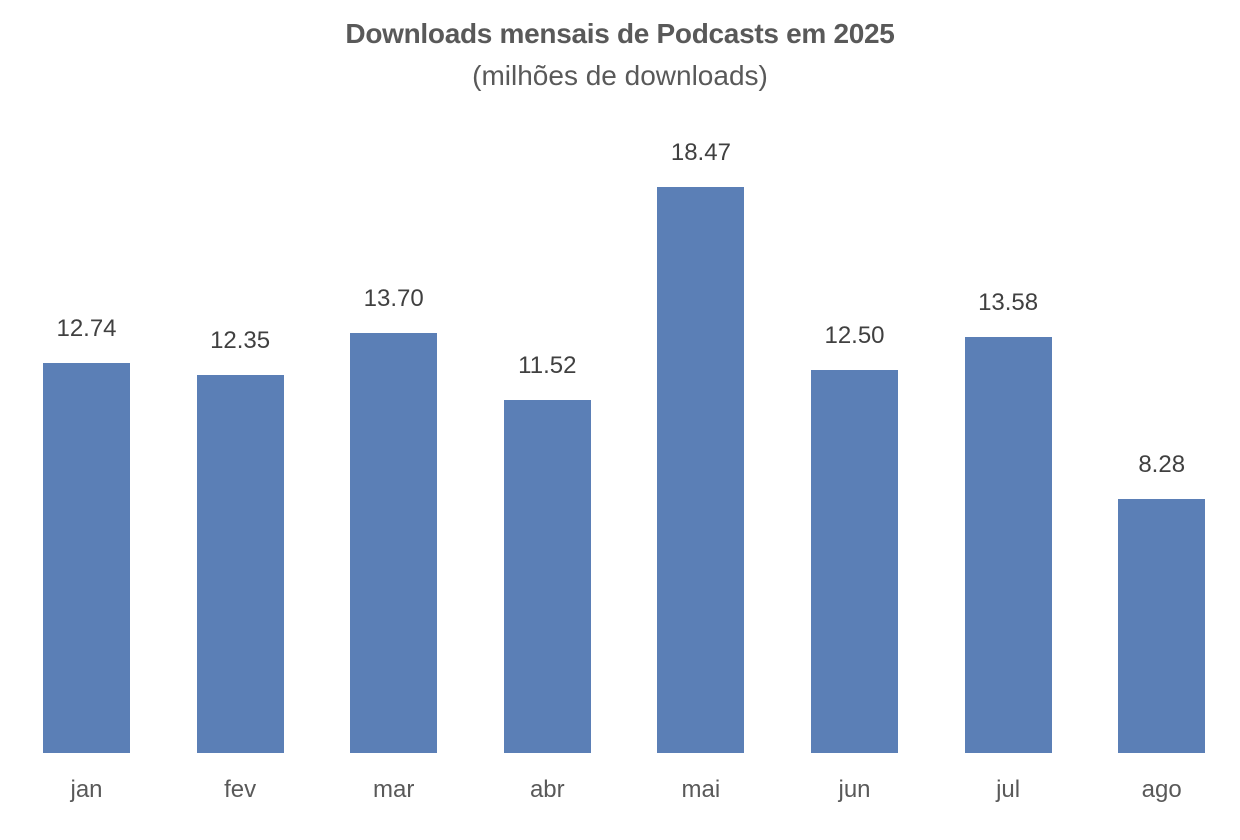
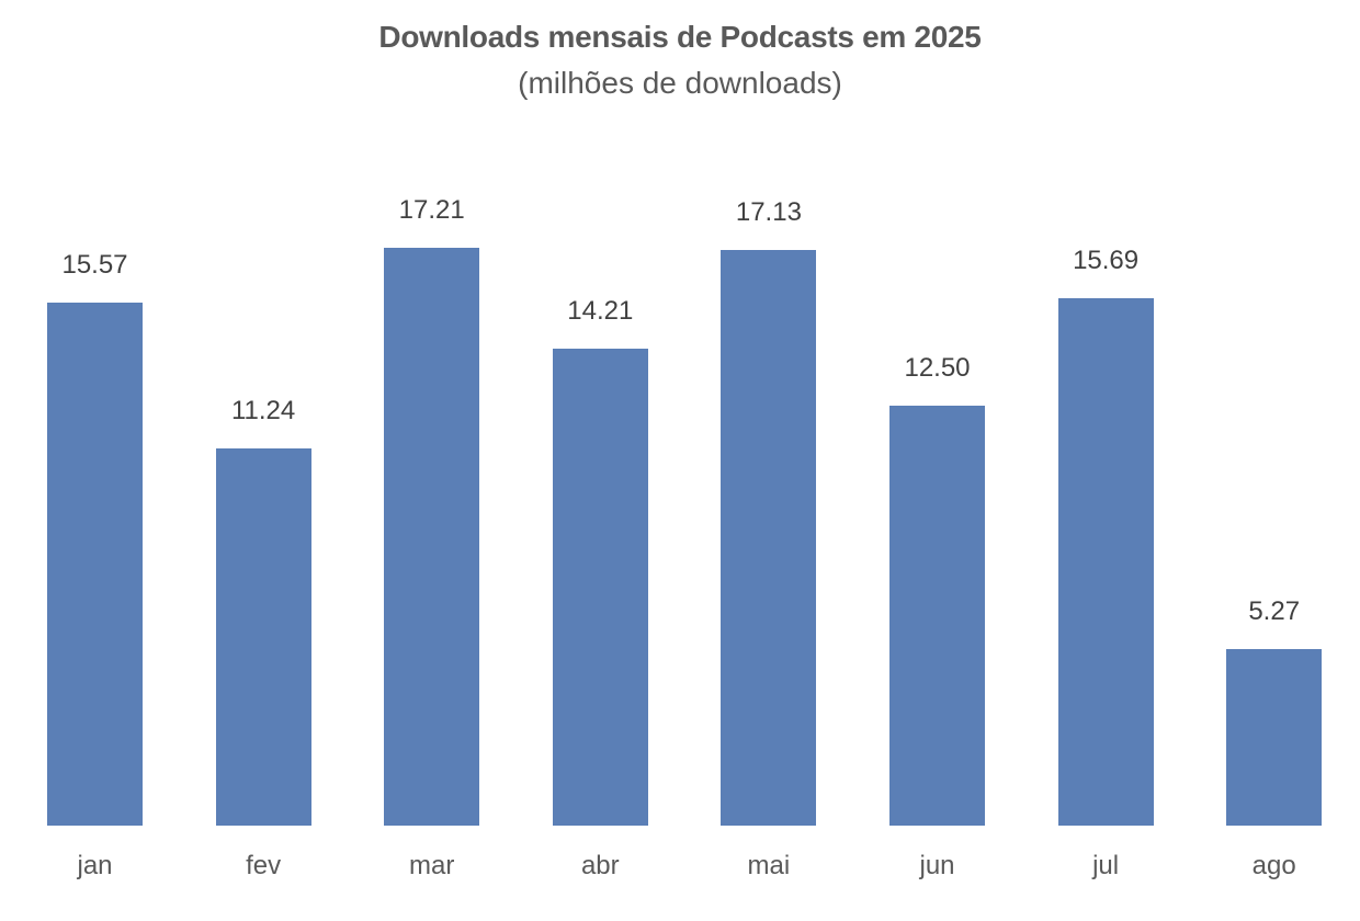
jan: 12.74 -> 15.57
fev: 12.35 -> 11.24
mar: 13.70 -> 17.21
abr: 11.52 -> 14.21
mai: 18.47 -> 17.13
jul: 13.58 -> 15.69
ago: 8.28 -> 5.27
